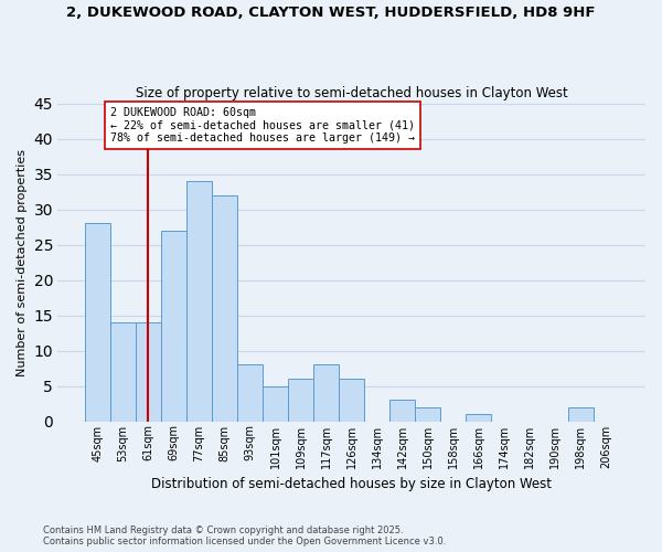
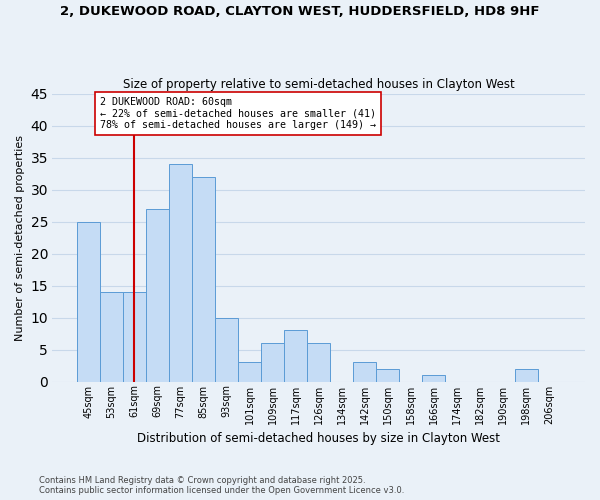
45sqm: 28 -> 25
93sqm: 8 -> 10
101sqm: 5 -> 3
